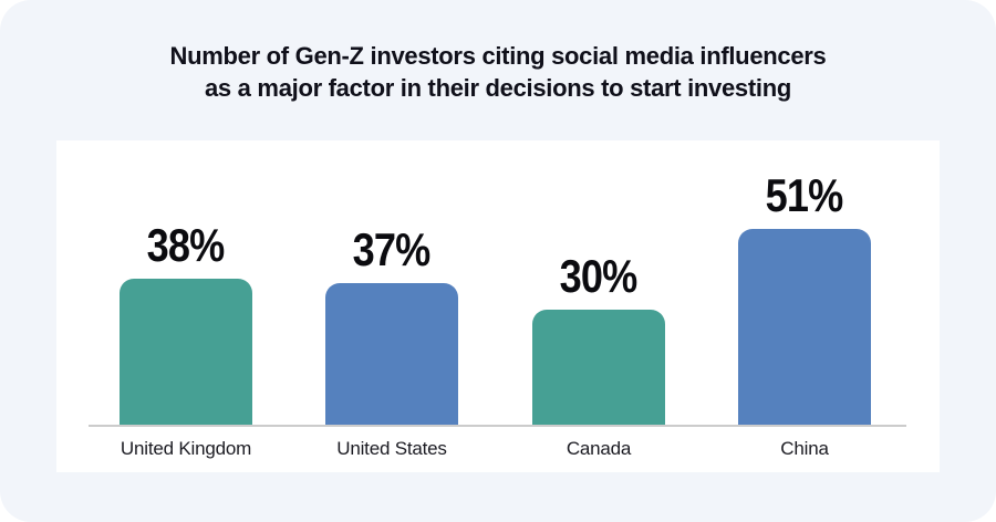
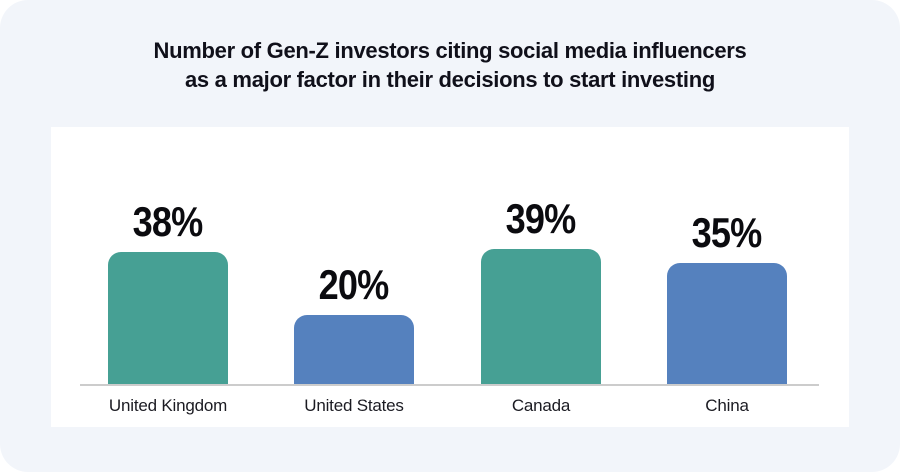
United States: 37% -> 20%
Canada: 30% -> 39%
China: 51% -> 35%
